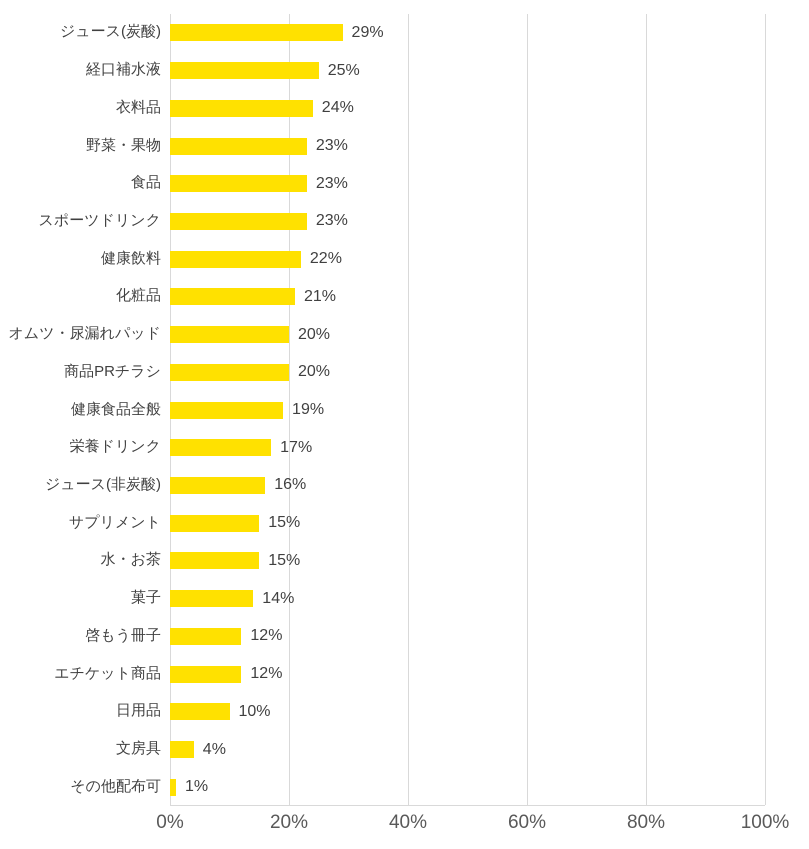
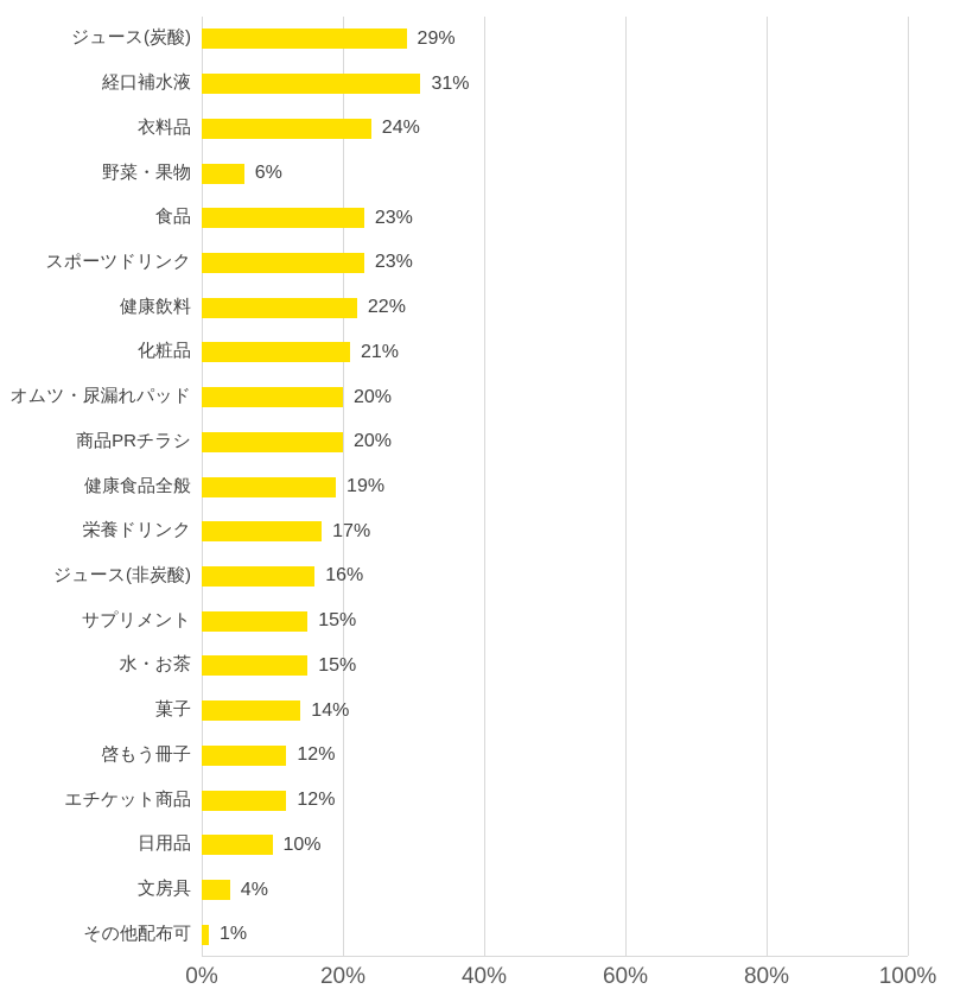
経口補水液: 25% -> 31%
野菜・果物: 23% -> 6%
